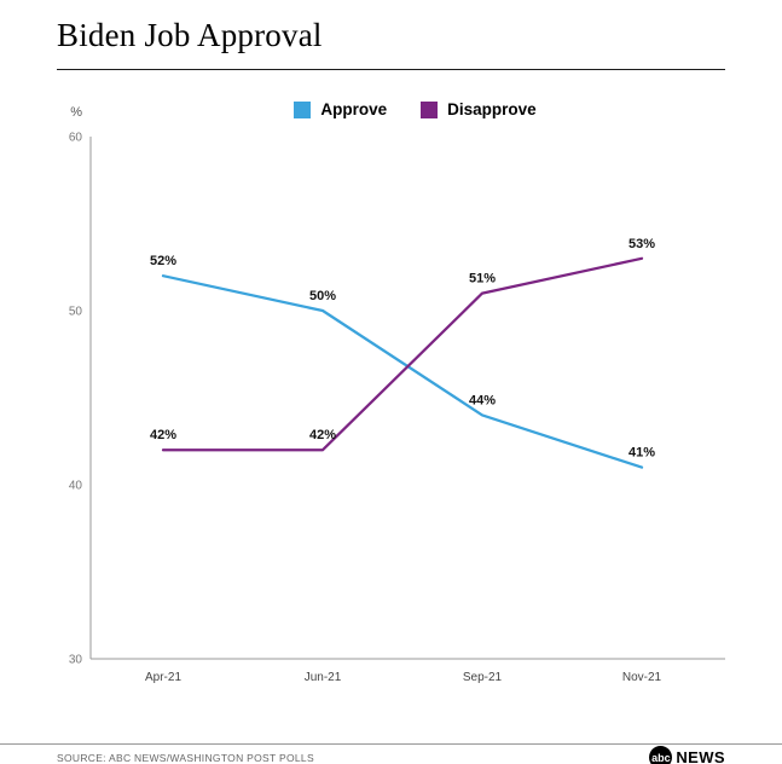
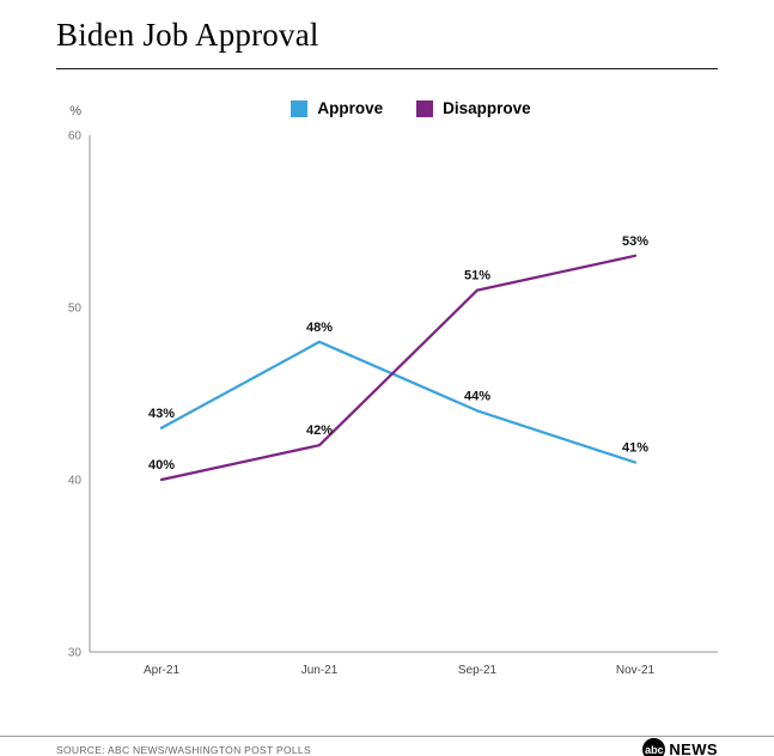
Approve/Apr-21: 52% -> 43%
Disapprove/Apr-21: 42% -> 40%
Approve/Jun-21: 50% -> 48%
